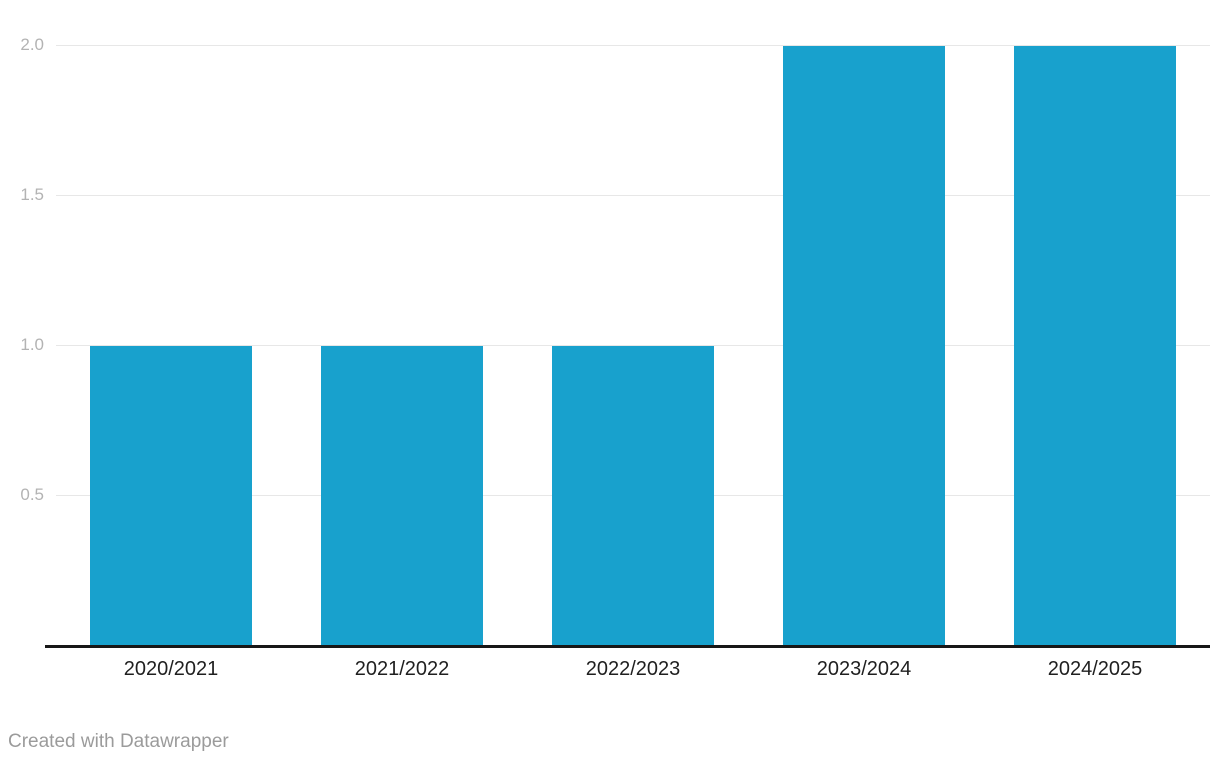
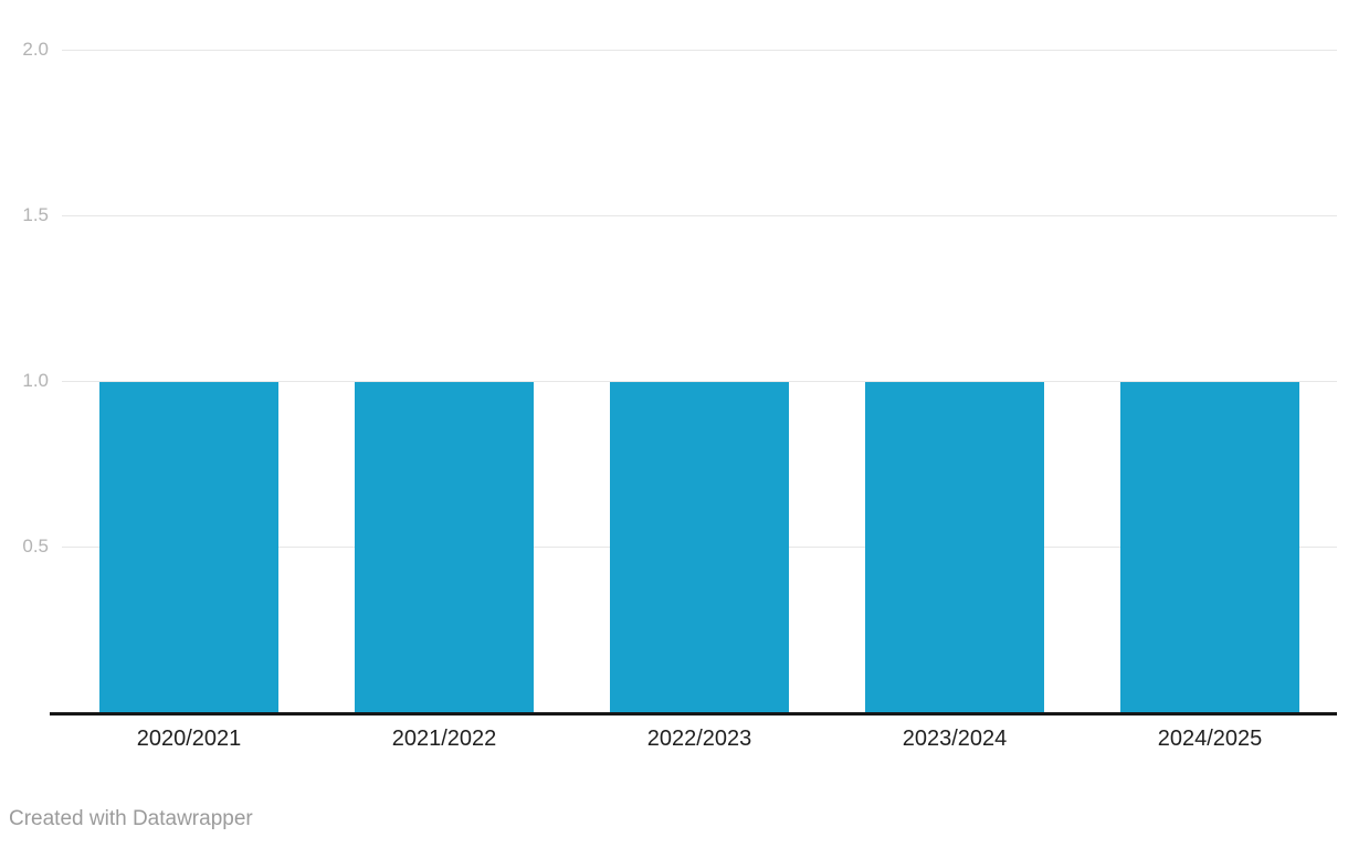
2023/2024: 2 -> 1
2024/2025: 2 -> 1
